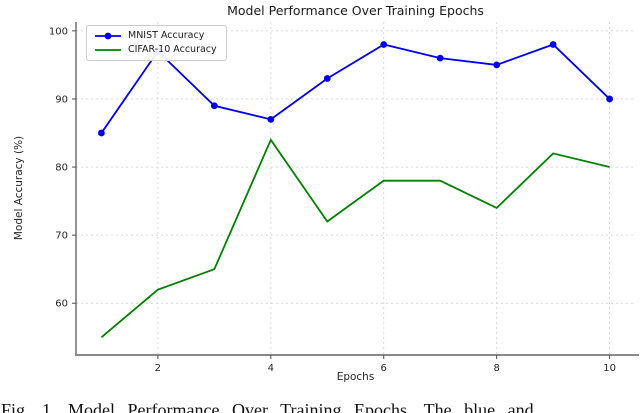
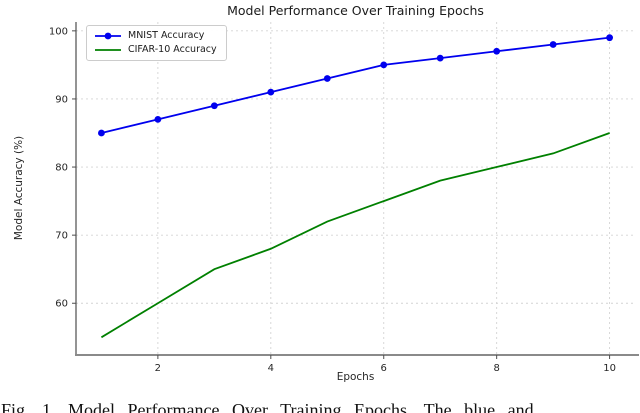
MNIST Accuracy/2: 97 -> 87
CIFAR-10 Accuracy/2: 62 -> 60
MNIST Accuracy/4: 87 -> 91
CIFAR-10 Accuracy/4: 84 -> 68
MNIST Accuracy/6: 98 -> 95
CIFAR-10 Accuracy/6: 78 -> 75
MNIST Accuracy/8: 95 -> 97
CIFAR-10 Accuracy/8: 74 -> 80
MNIST Accuracy/10: 90 -> 99
CIFAR-10 Accuracy/10: 80 -> 85
